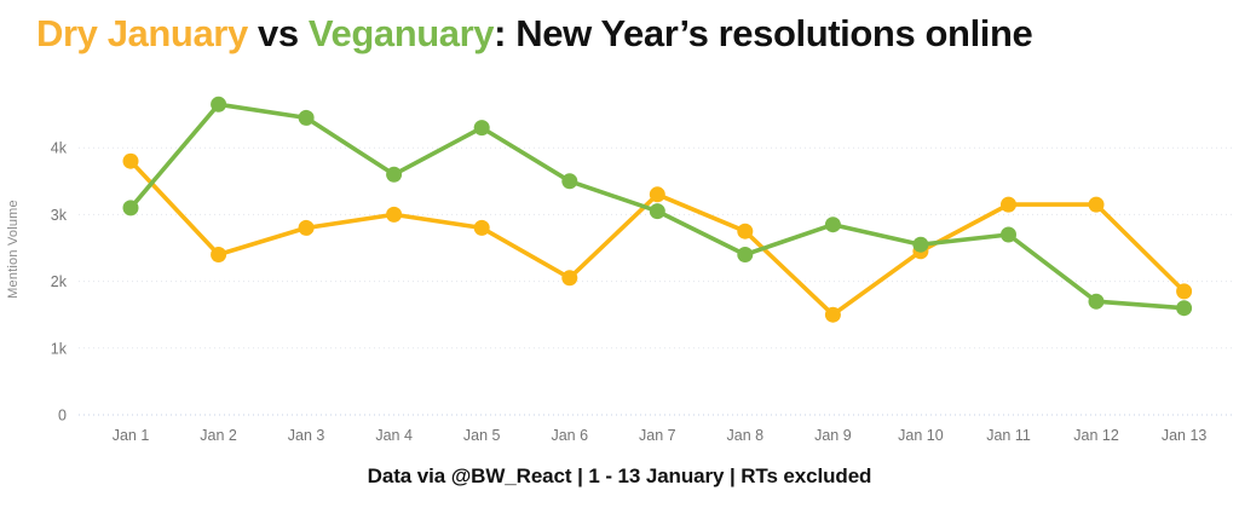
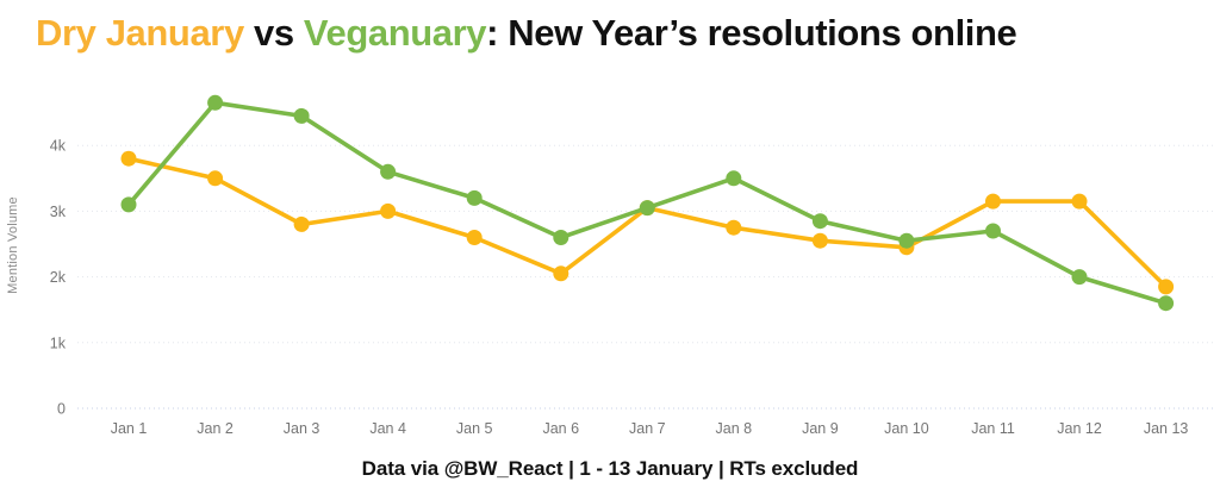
Dry January/Jan 2: 2.4k -> 3.5k
Dry January/Jan 5: 2.8k -> 2.6k
Veganuary/Jan 5: 4.3k -> 3.2k
Veganuary/Jan 6: 3.5k -> 2.6k
Dry January/Jan 7: 3.3k -> 3.0k
Veganuary/Jan 8: 2.4k -> 3.5k
Dry January/Jan 9: 1.5k -> 2.6k
Veganuary/Jan 12: 1.7k -> 2.0k
